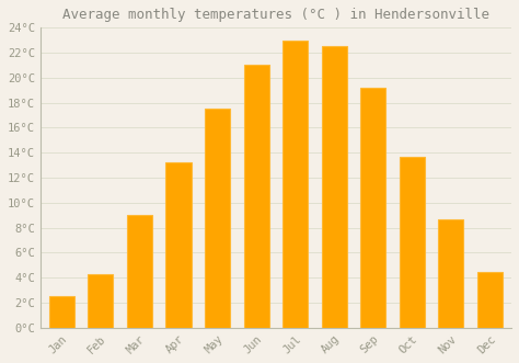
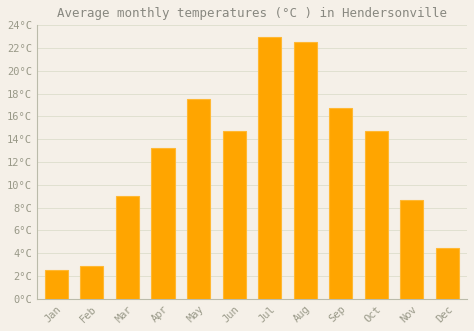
Feb: 4.3°C -> 2.9°C
Jun: 21.0°C -> 14.7°C
Sep: 19.2°C -> 16.7°C
Oct: 13.7°C -> 14.7°C
